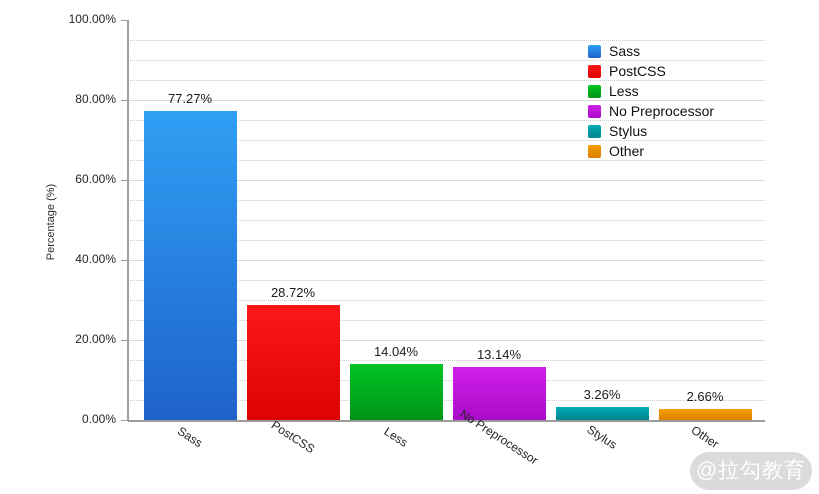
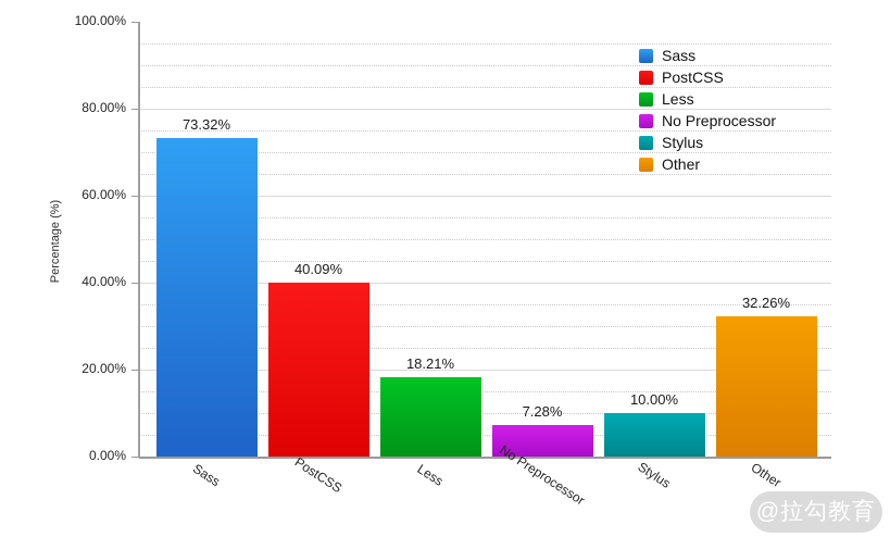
Sass: 77.27% -> 73.32%
PostCSS: 28.72% -> 40.09%
Less: 14.04% -> 18.21%
No Preprocessor: 13.14% -> 7.28%
Stylus: 3.26% -> 10.00%
Other: 2.66% -> 32.26%
